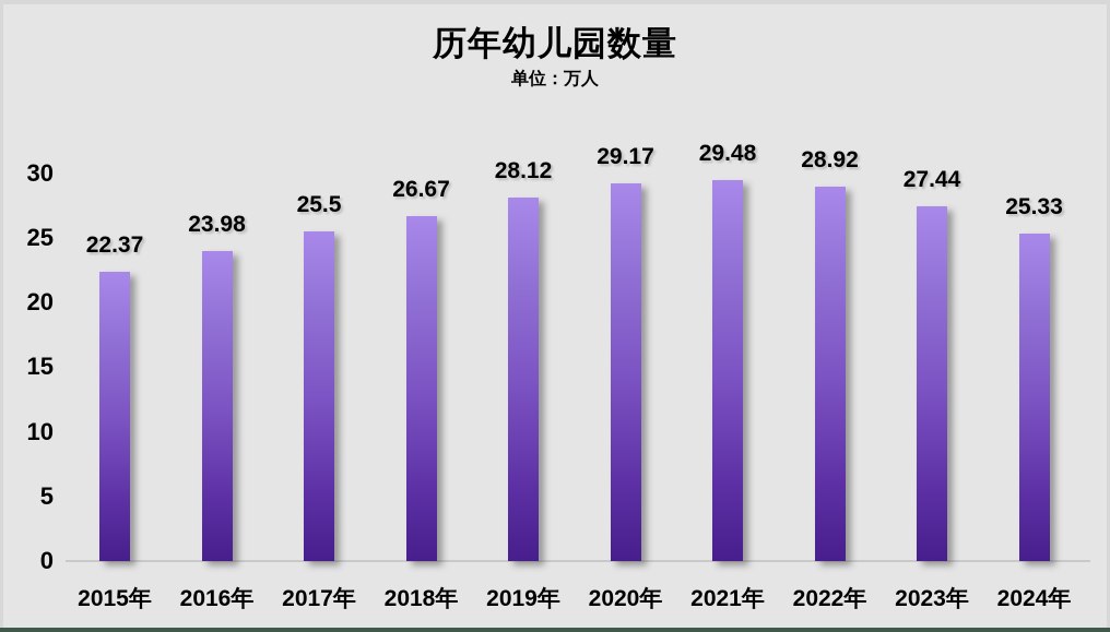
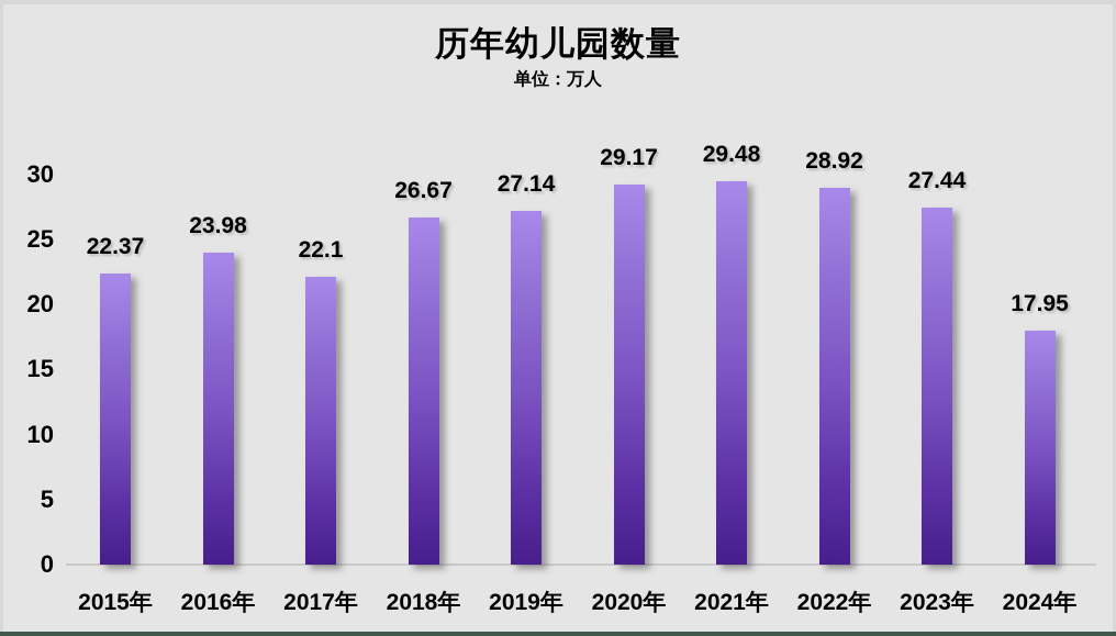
2017年: 25.5 -> 22.1
2019年: 28.12 -> 27.14
2024年: 25.33 -> 17.95
